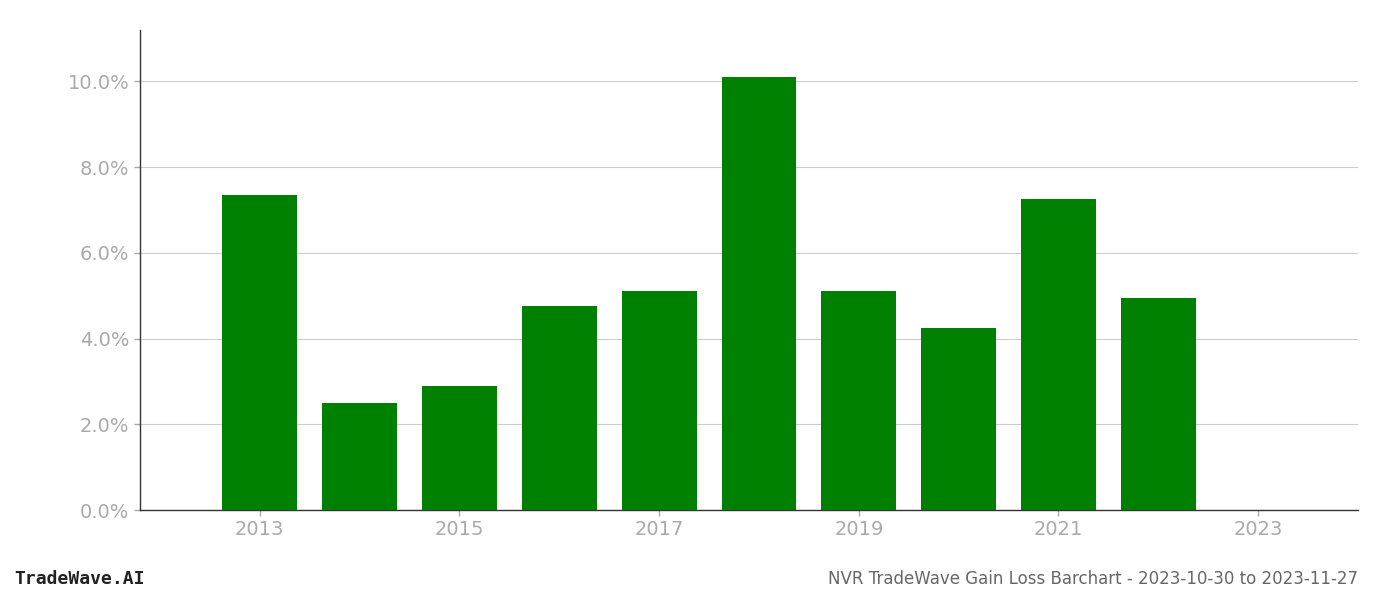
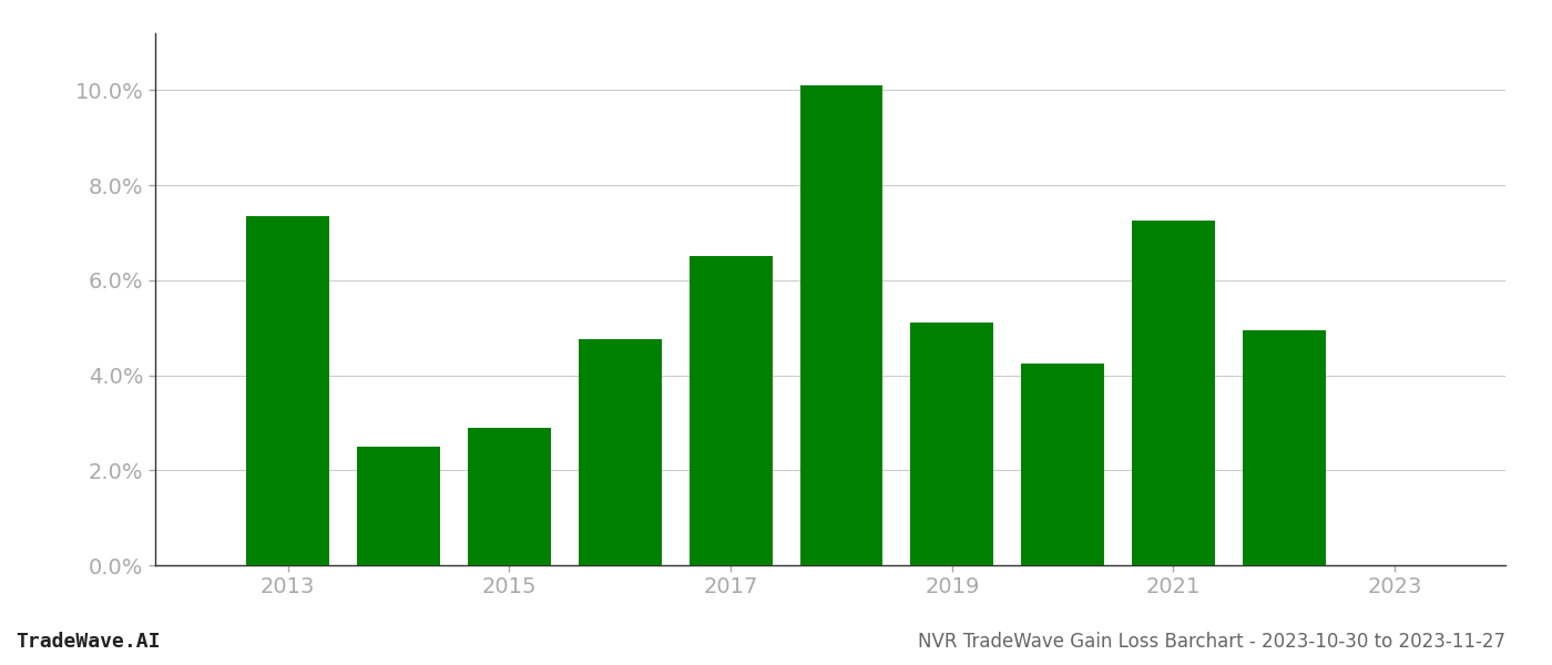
2017: 5.10% -> 6.50%
